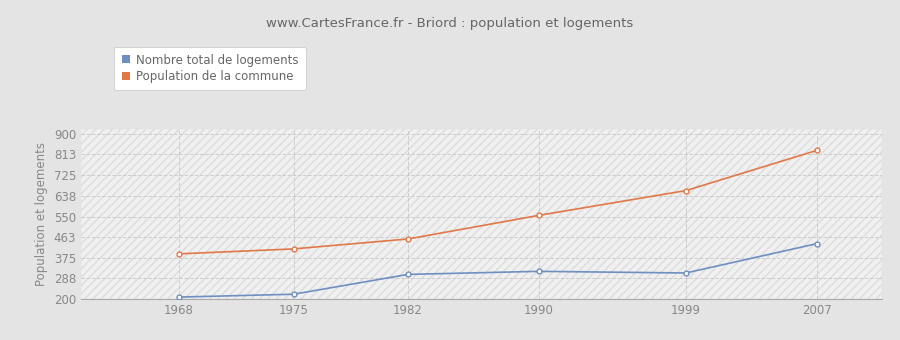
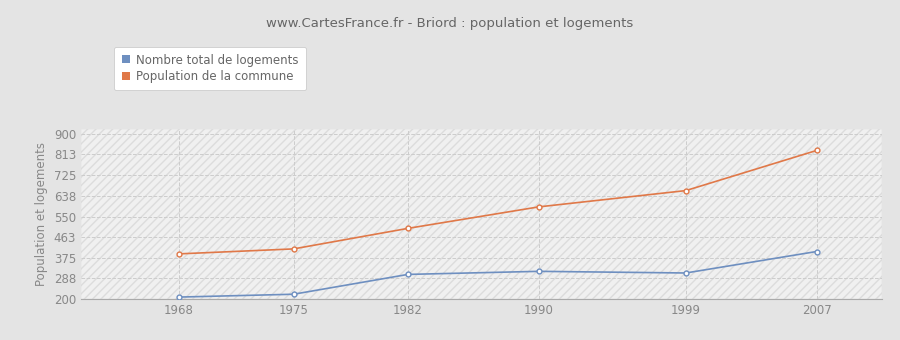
Population de la commune/1982: 455 -> 500
Population de la commune/1990: 555 -> 591
Nombre total de logements/2007: 435 -> 402
